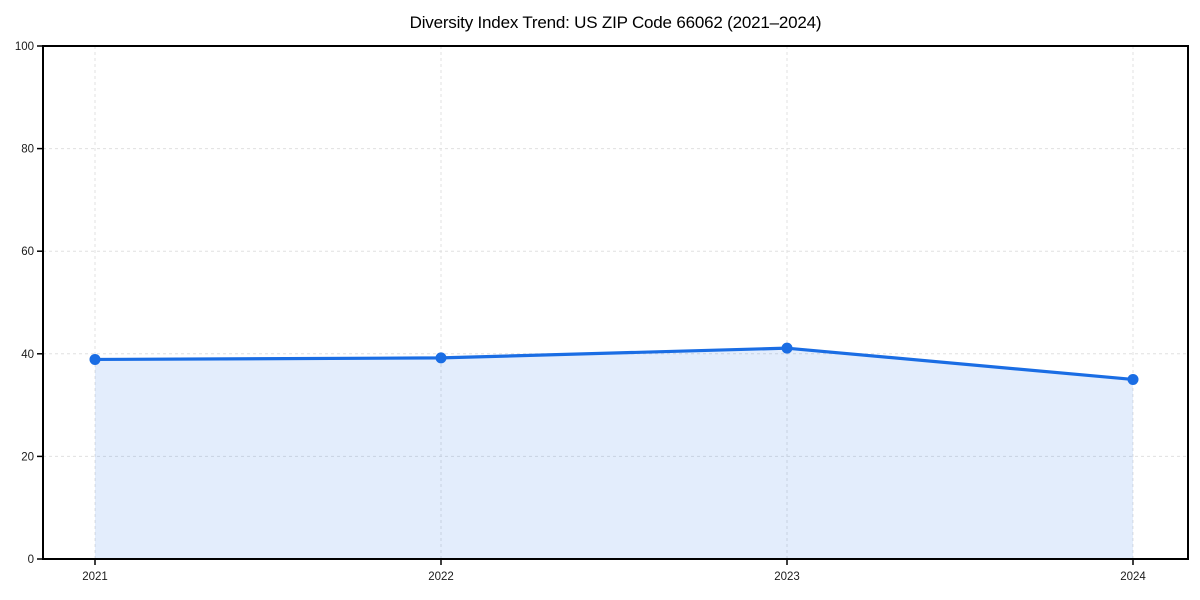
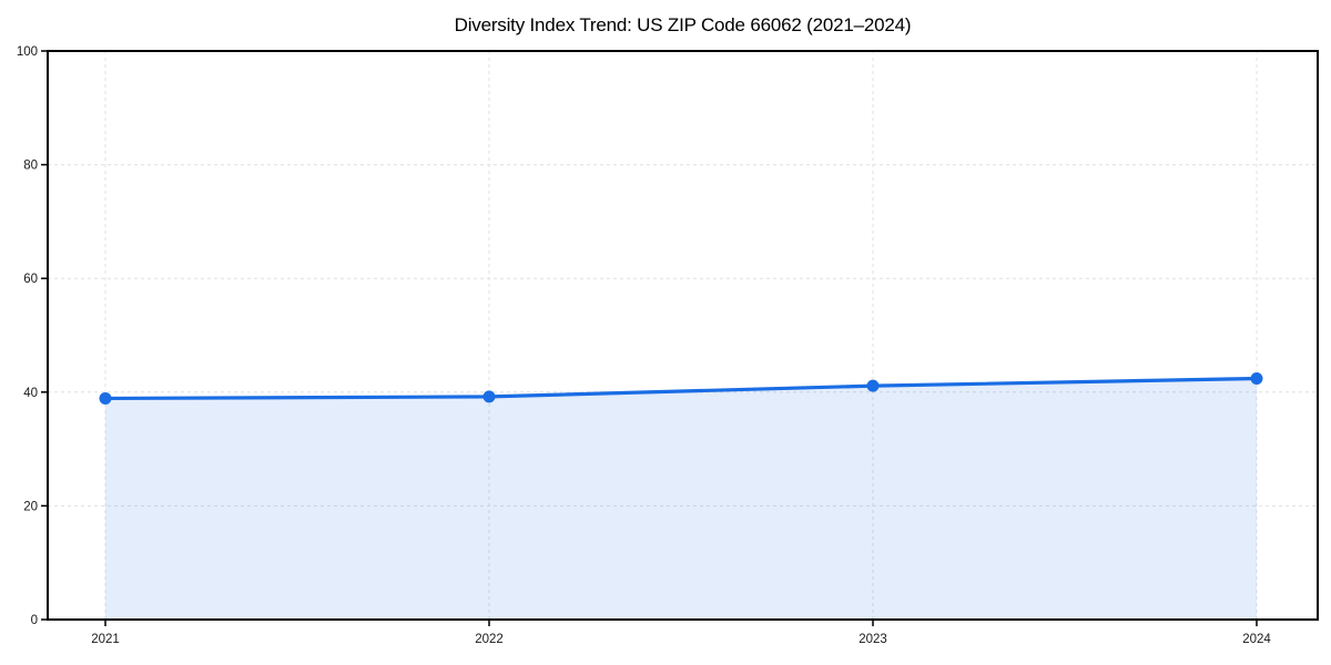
2024: 35 -> 42
